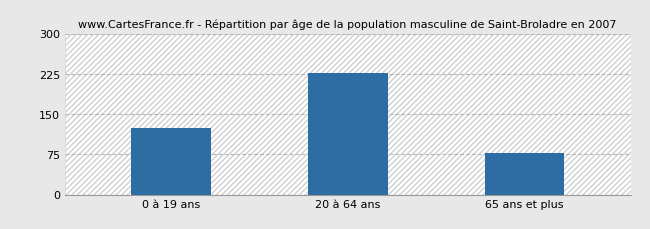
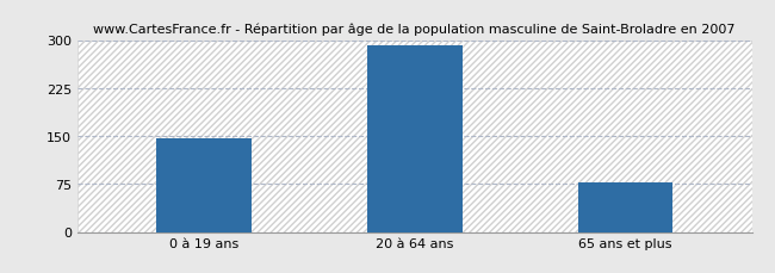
0 à 19 ans: 124 -> 146
20 à 64 ans: 226 -> 291
